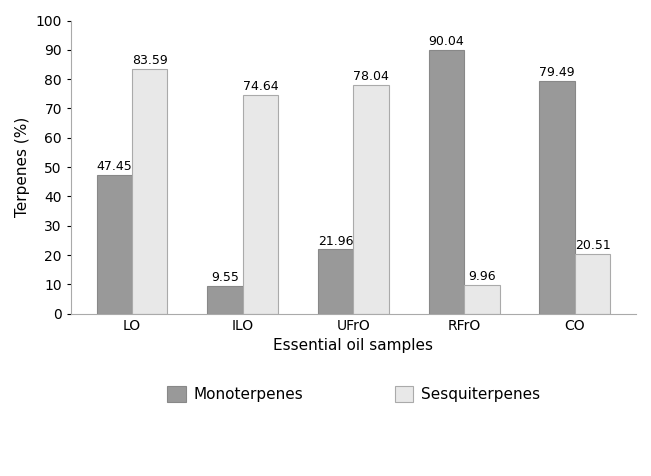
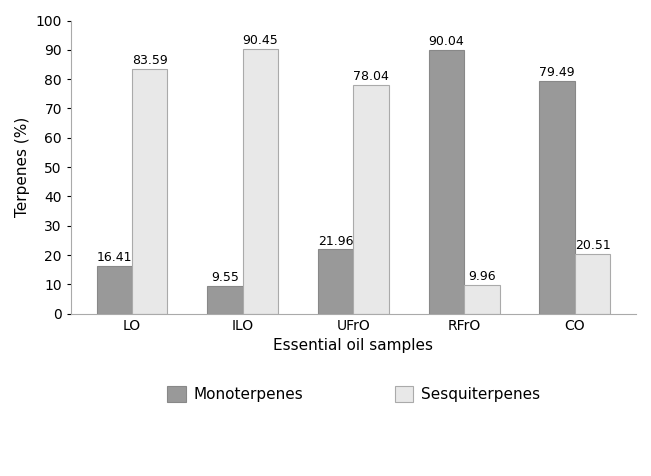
Monoterpenes/LO: 47.45 -> 16.41
Sesquiterpenes/ILO: 74.64 -> 90.45
